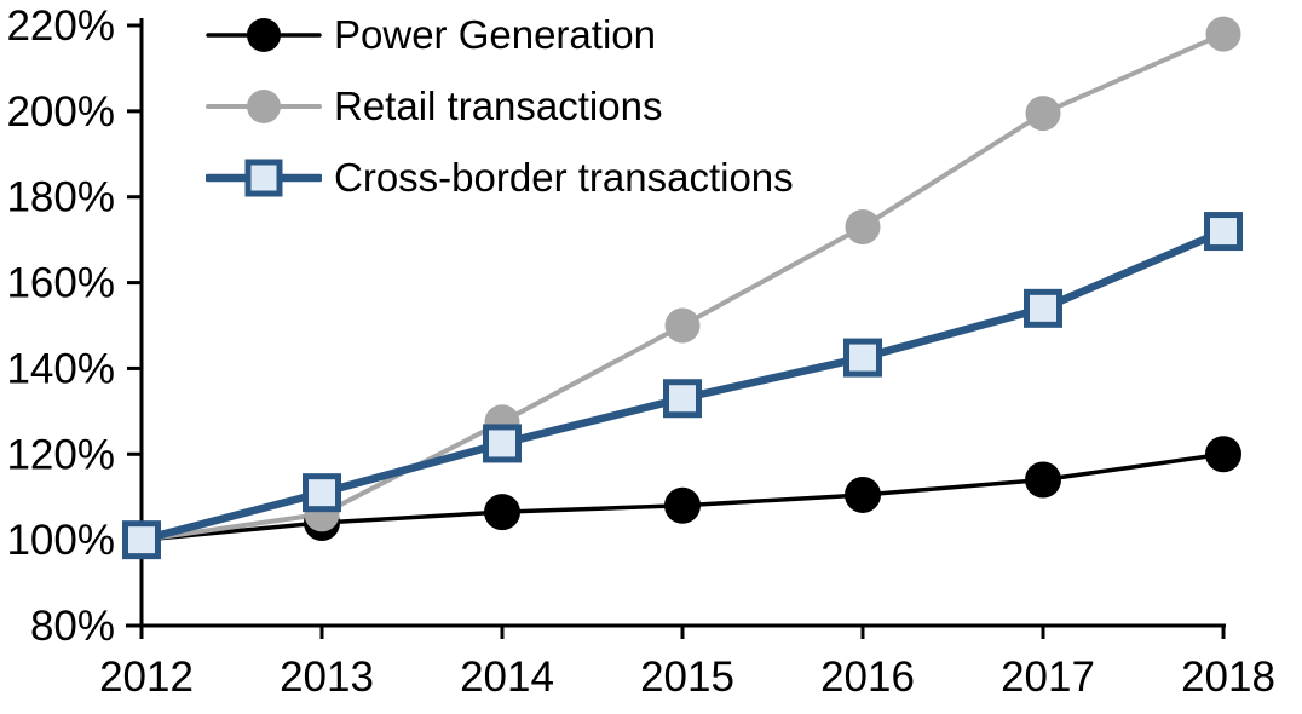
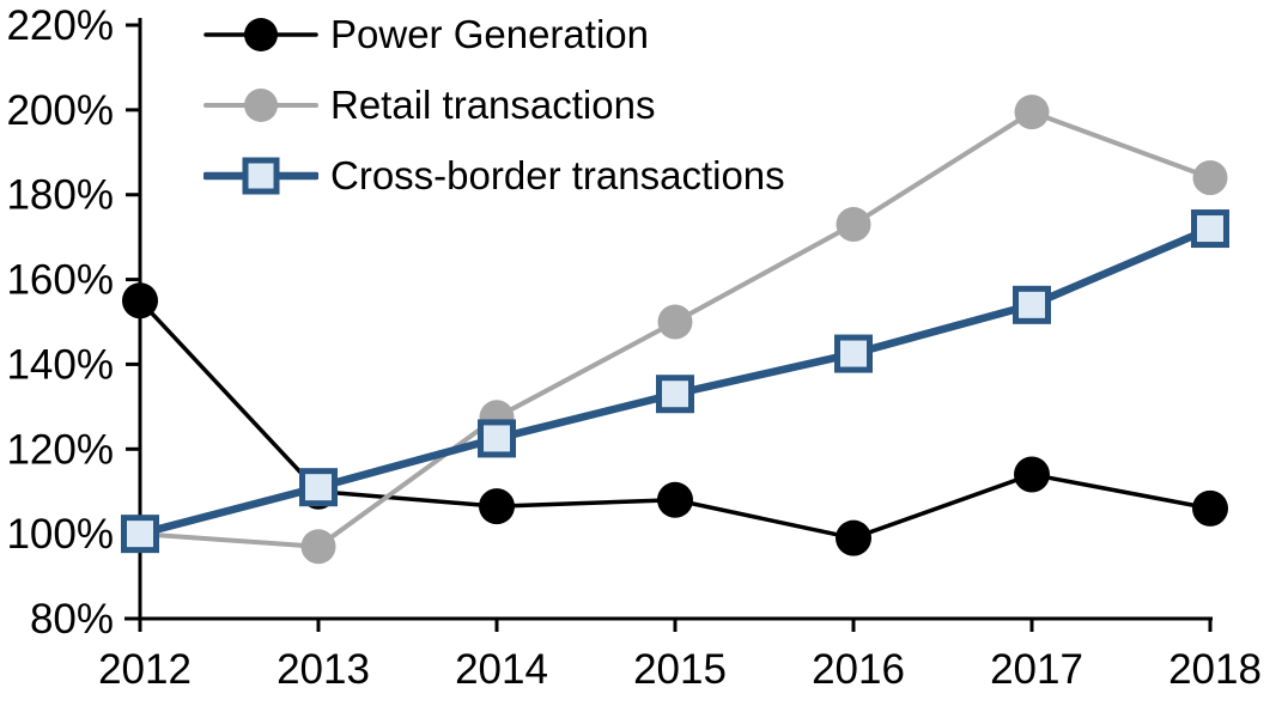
Power Generation/2012: 100% -> 155%
Power Generation/2013: 104% -> 110%
Retail transactions/2013: 106% -> 97%
Power Generation/2016: 110% -> 99%
Power Generation/2018: 120% -> 106%
Retail transactions/2018: 218% -> 184%
